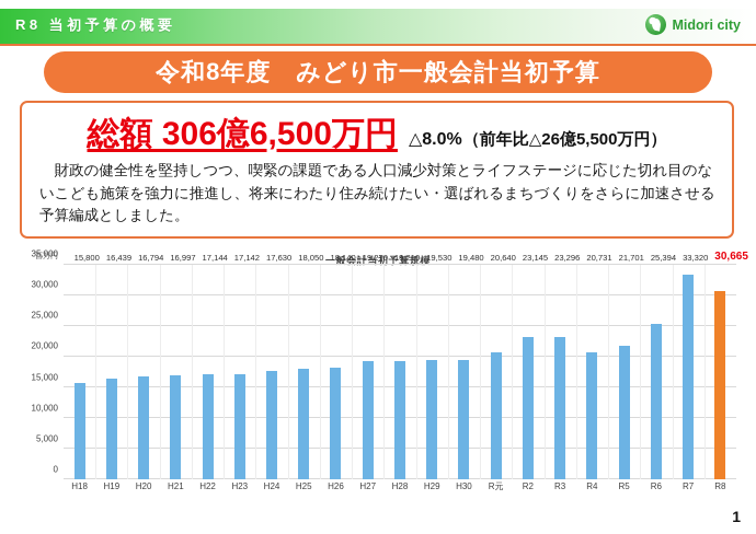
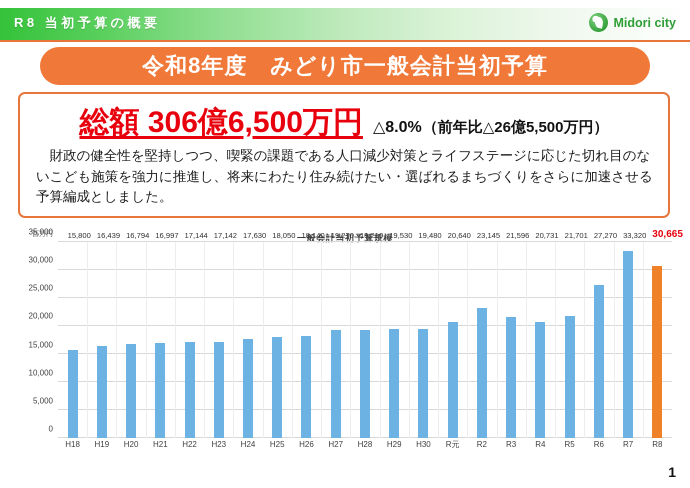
R3: 23,296 -> 21,596
R6: 25,394 -> 27,270
